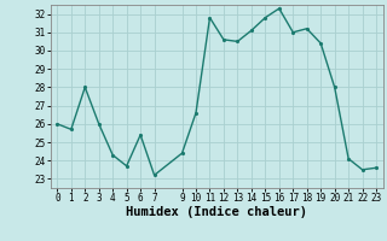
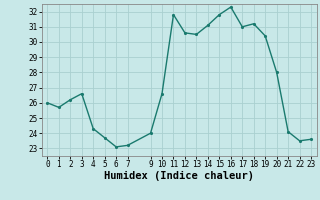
2: 28.0 -> 26.2
3: 26.0 -> 26.6
6: 25.4 -> 23.1
9: 24.4 -> 24.0
